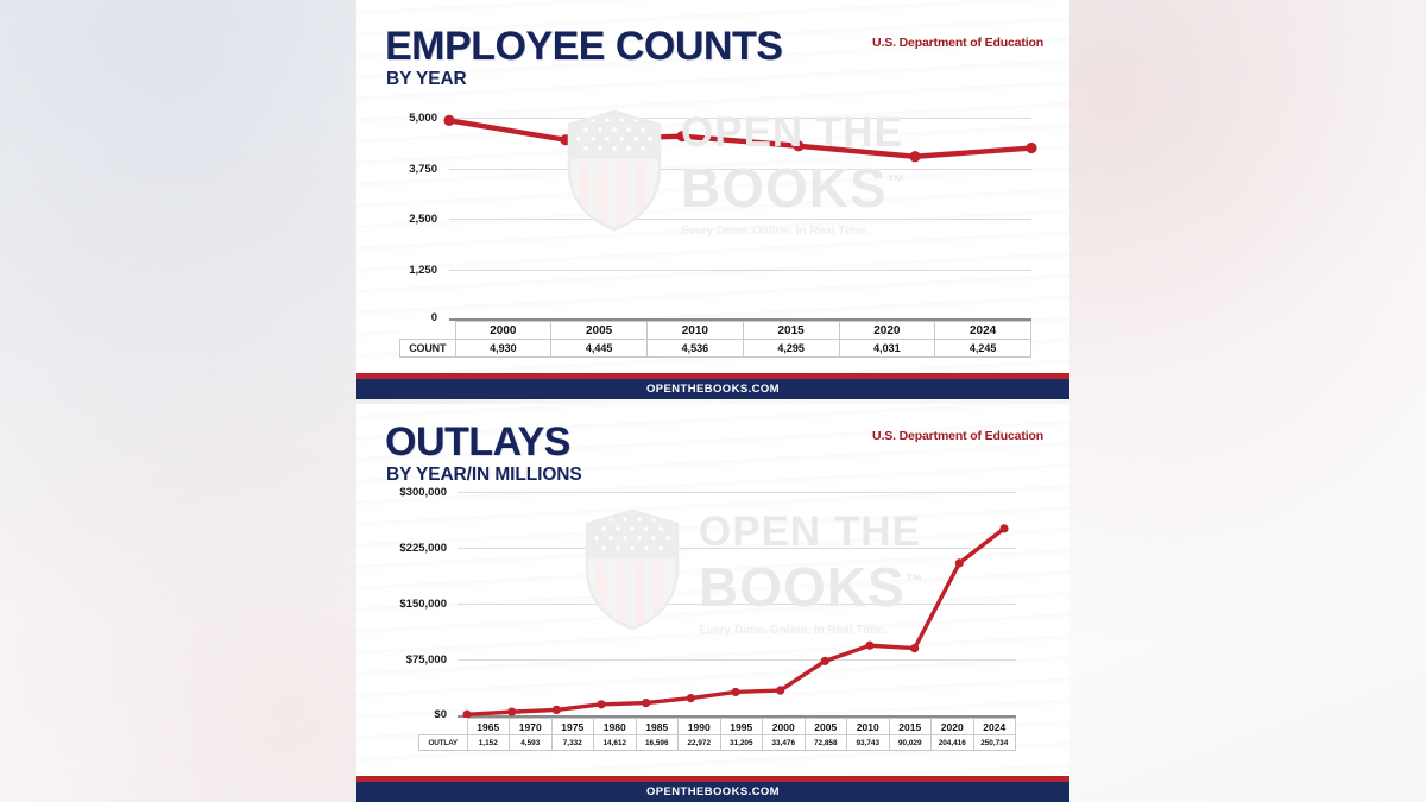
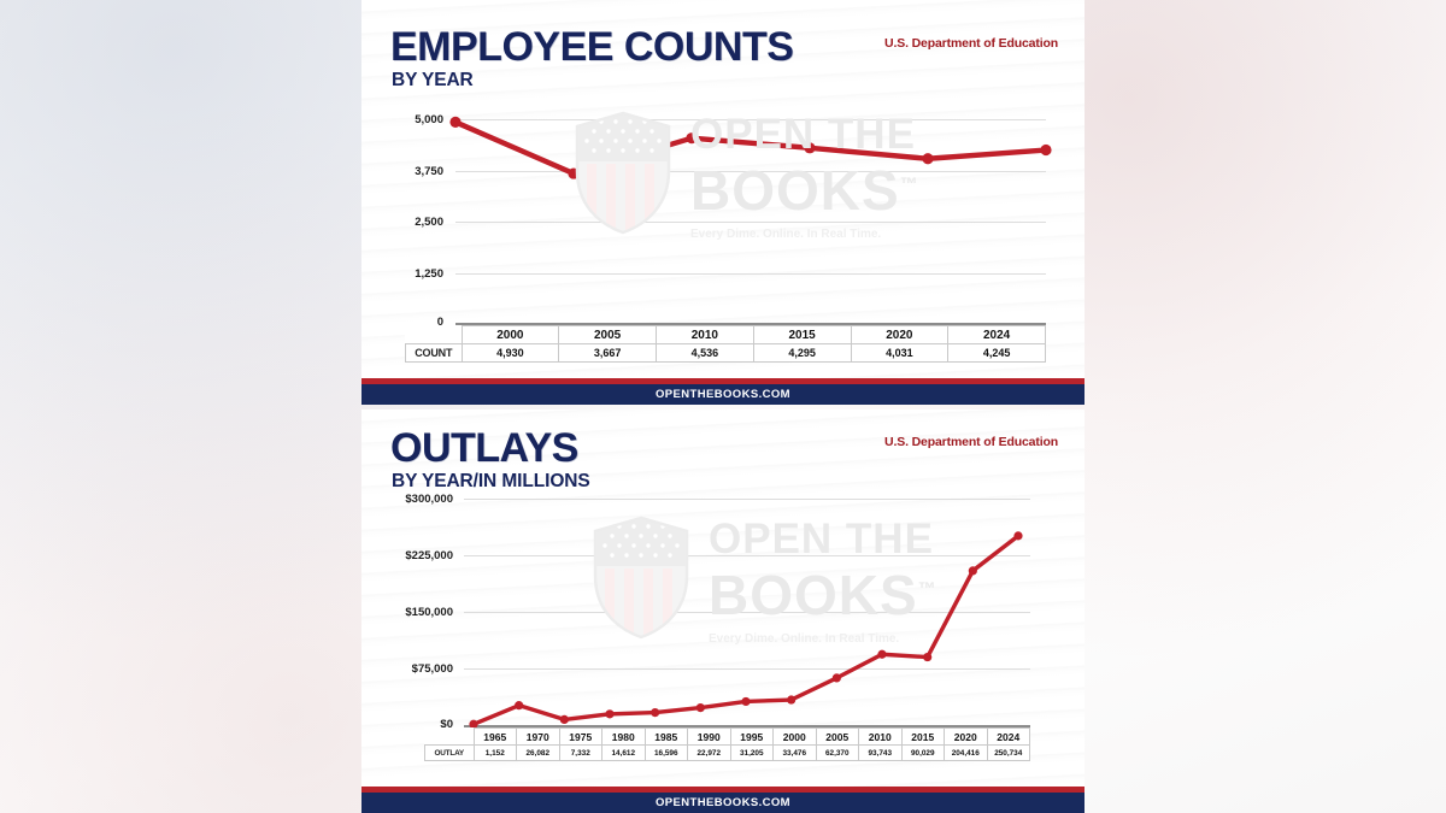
EMPLOYEE COUNTS/2005: 4,445 -> 3,667
OUTLAYS/1970: 4,593 -> 26,082
OUTLAYS/2005: 72,858 -> 62,370
